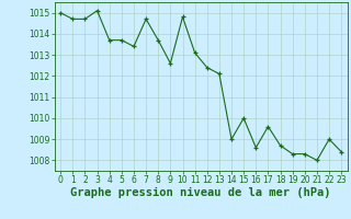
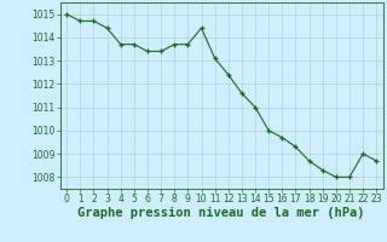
3: 1015.1 -> 1014.4
7: 1014.7 -> 1013.4
9: 1012.6 -> 1013.7
10: 1014.8 -> 1014.4
13: 1012.1 -> 1011.6
14: 1009.0 -> 1011.0
16: 1008.6 -> 1009.7
17: 1009.6 -> 1009.3
20: 1008.3 -> 1008.0
23: 1008.4 -> 1008.7
